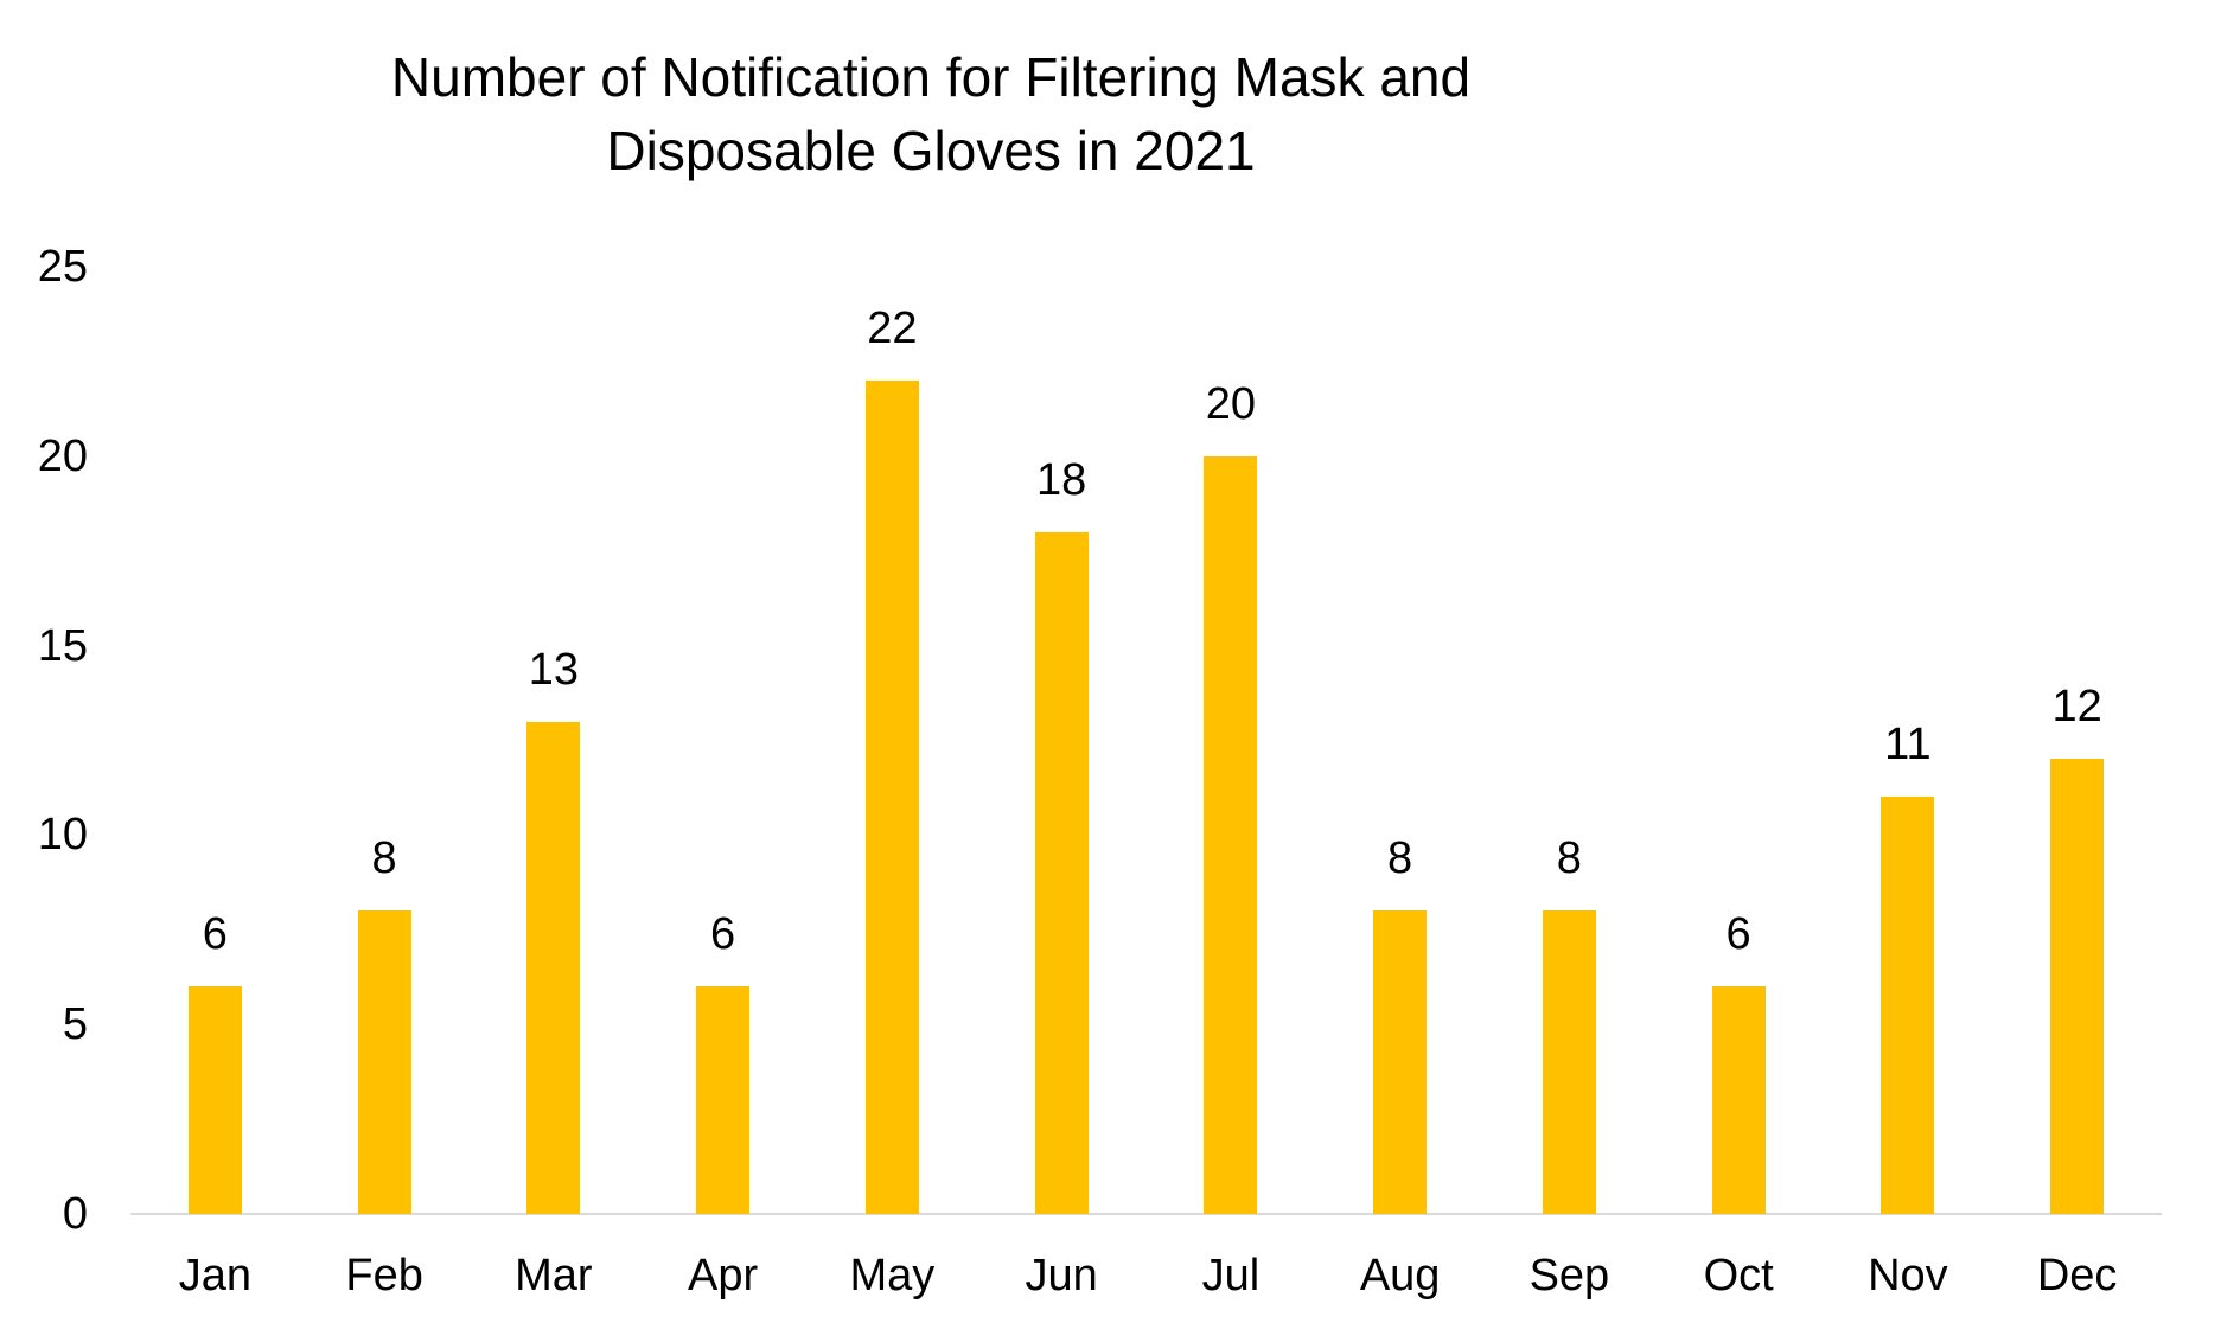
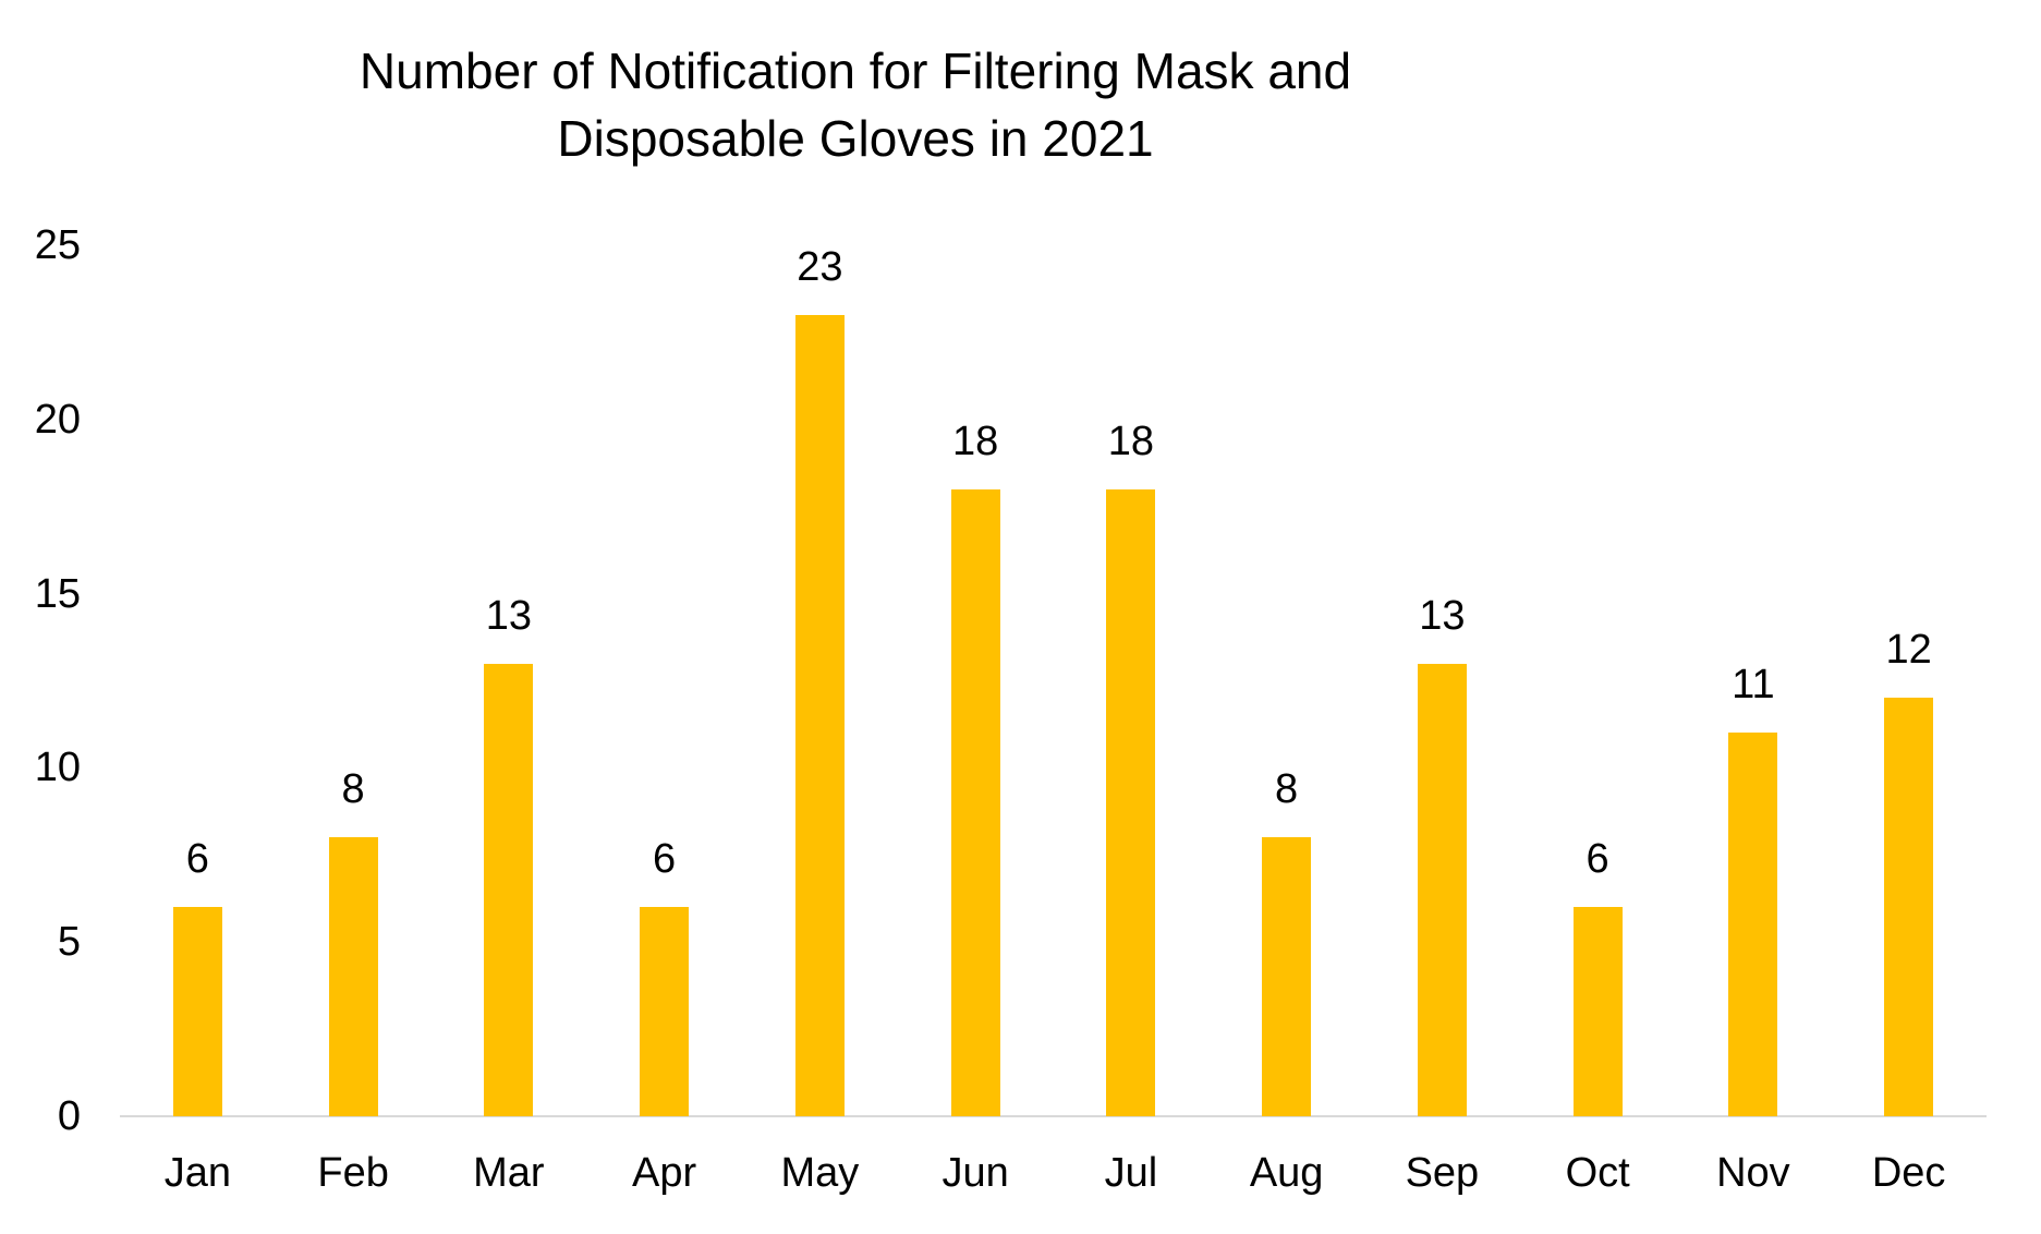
May: 22 -> 23
Jul: 20 -> 18
Sep: 8 -> 13
